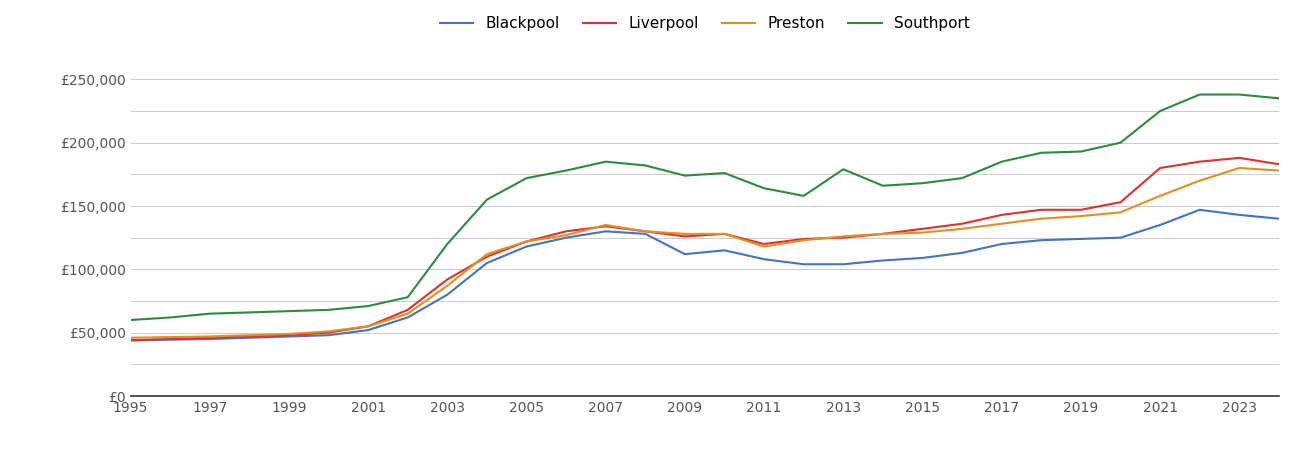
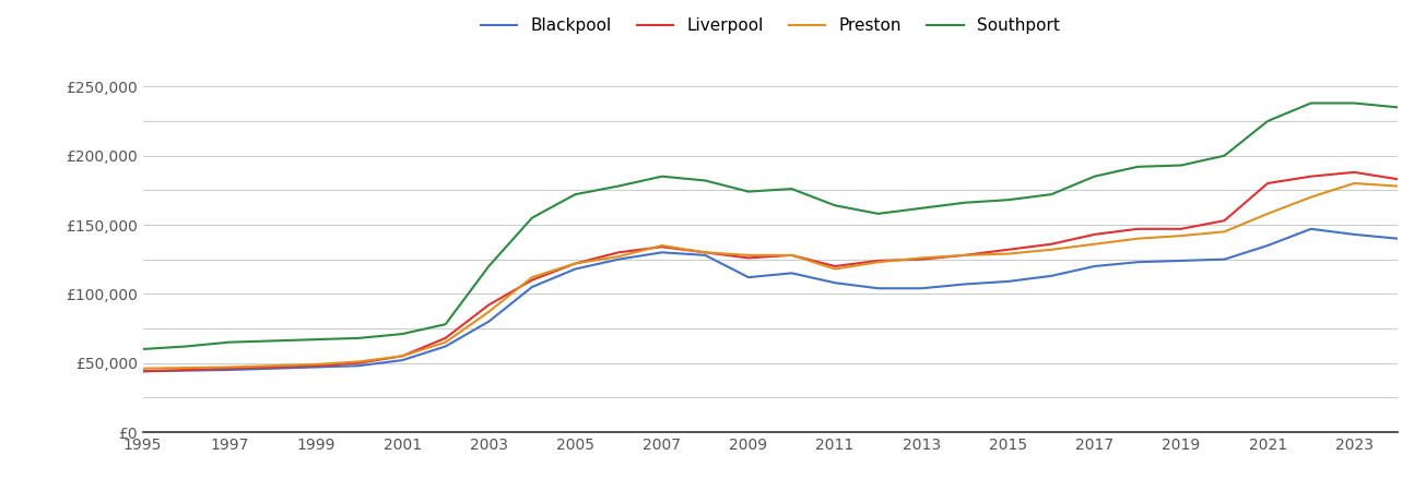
Southport/2013: £179,000 -> £162,000
